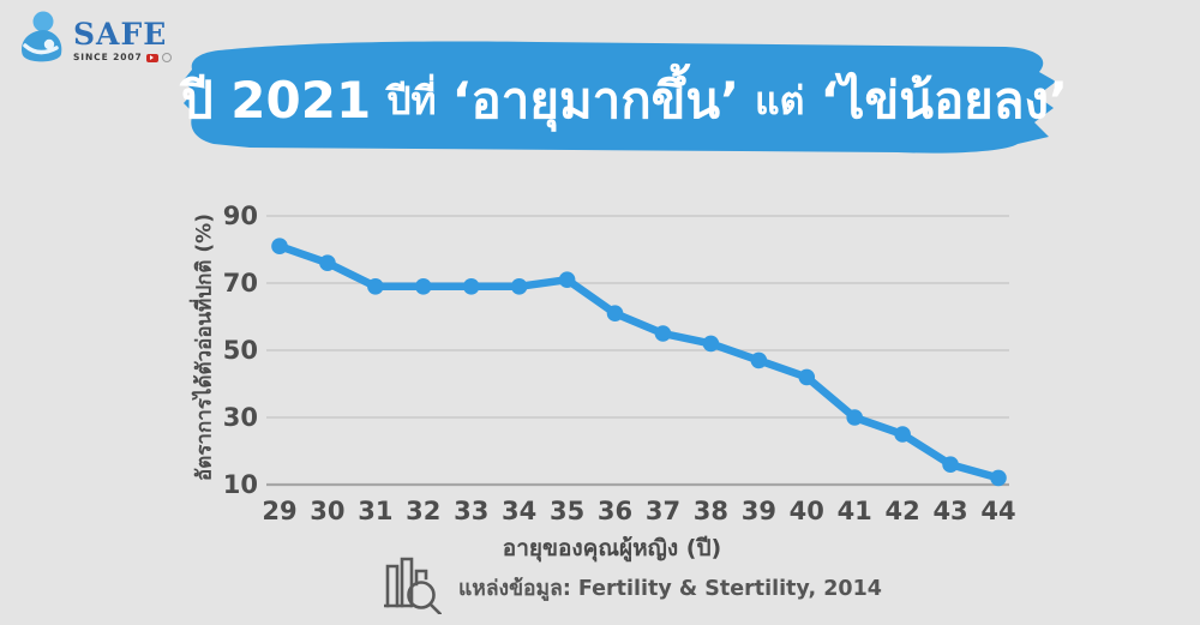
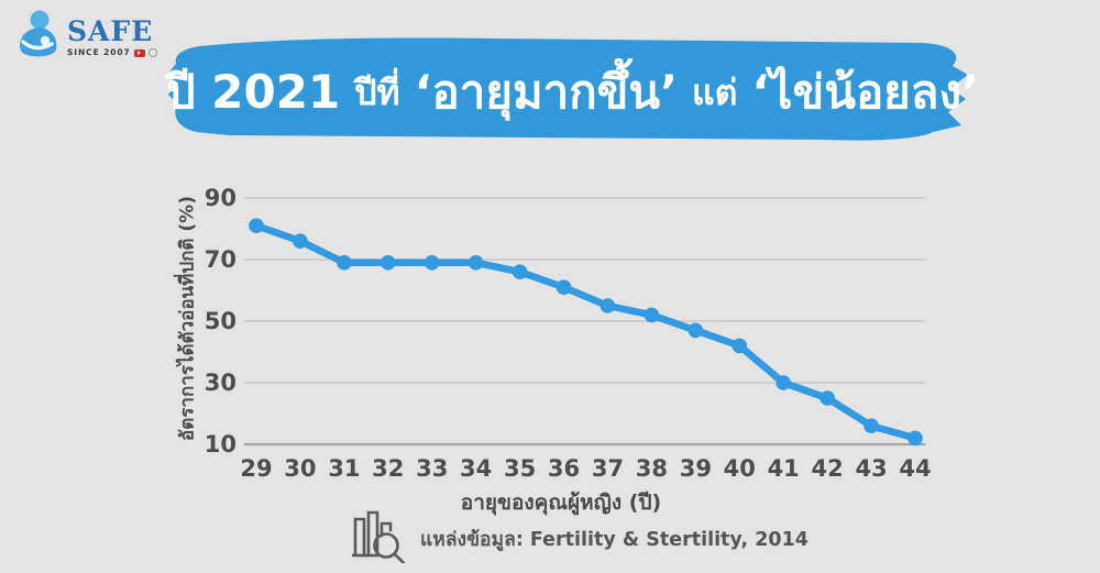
35: 71 -> 66
